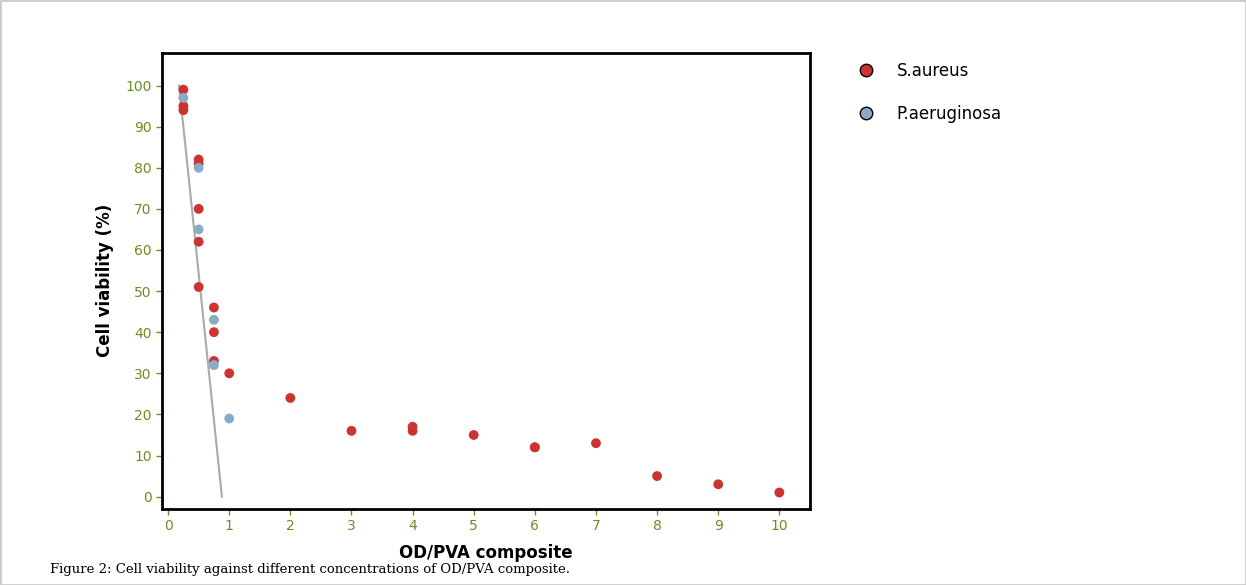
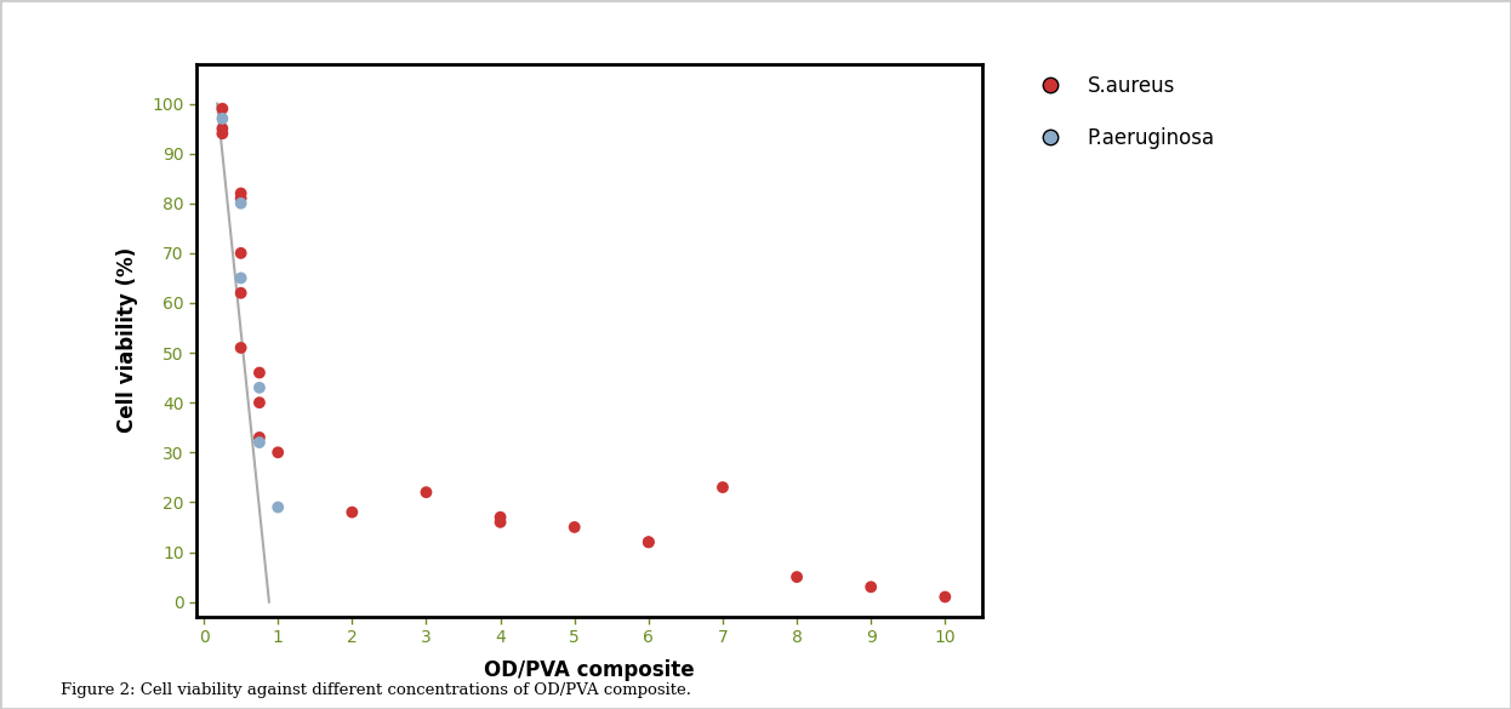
S.aureus/2: 24 -> 18
S.aureus/3: 16 -> 22
S.aureus/7: 13 -> 23
